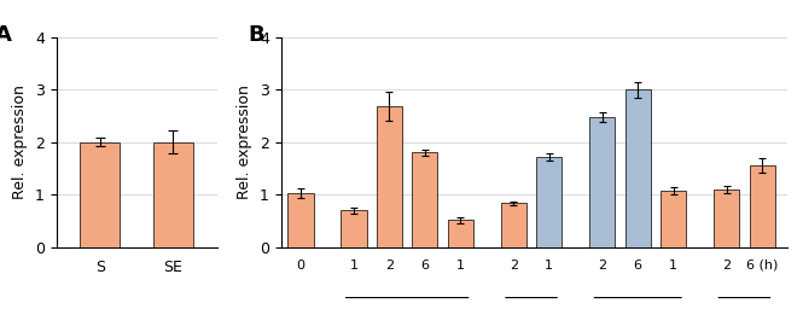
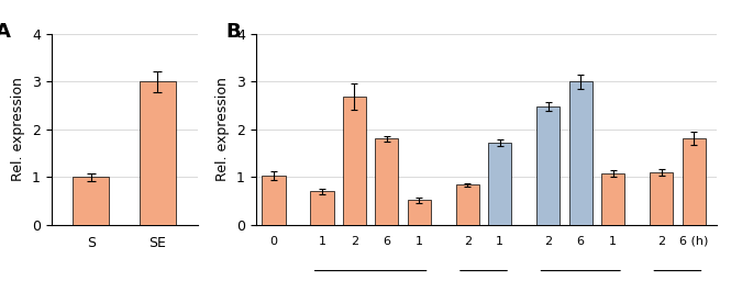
S: 2 -> 1
SE: 2 -> 3
6 (h): 1.55 -> 1.82
